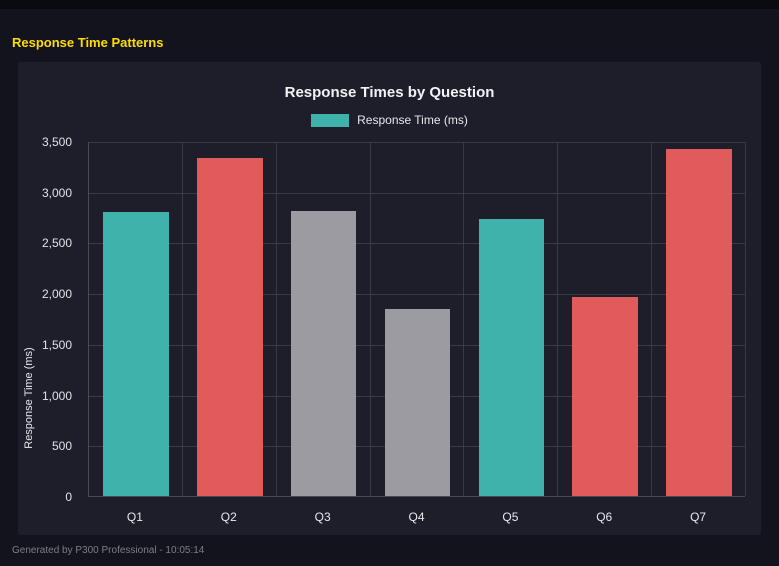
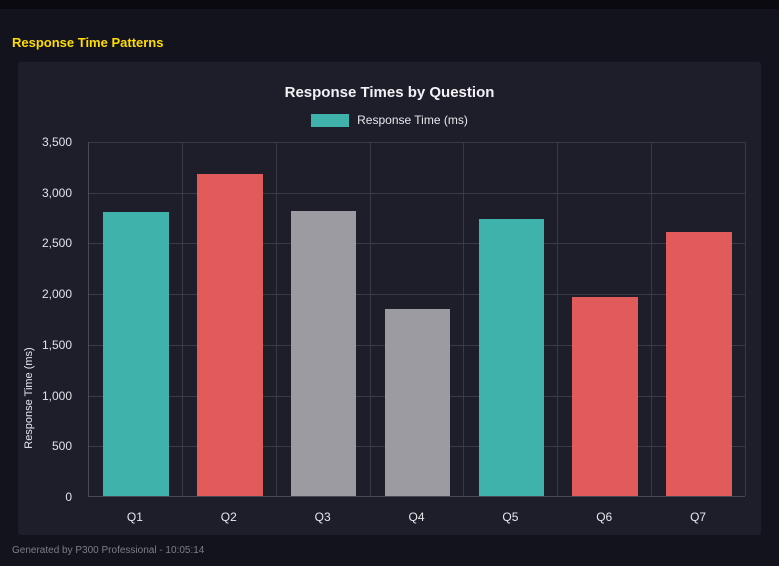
Q2: 3330 -> 3170
Q7: 3420 -> 2600
